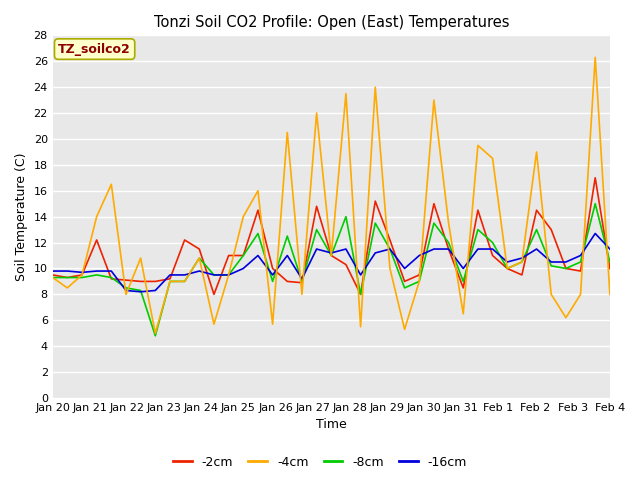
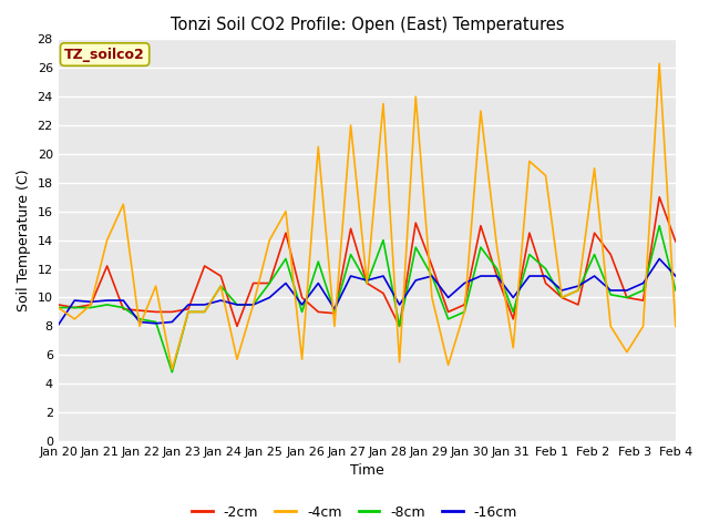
-16cm/Jan 20: 9.8 -> 8.1
-2cm/Feb 4: 10.0 -> 13.9
